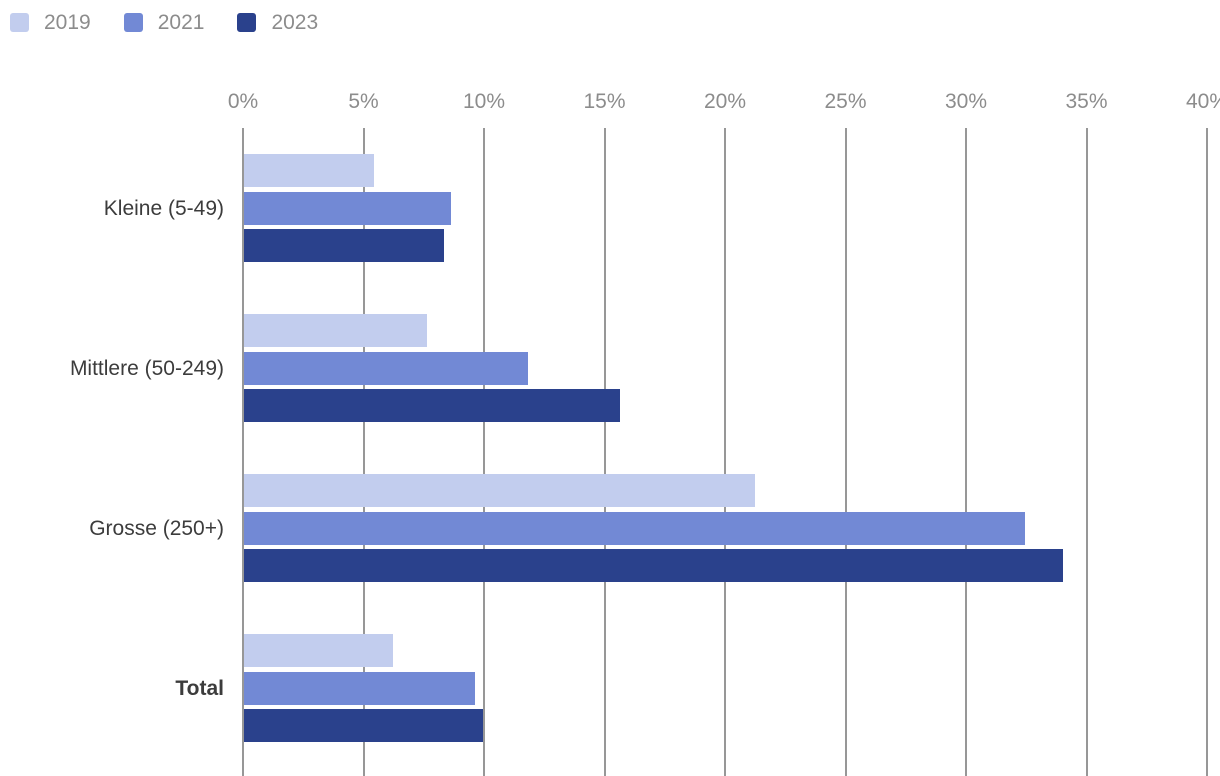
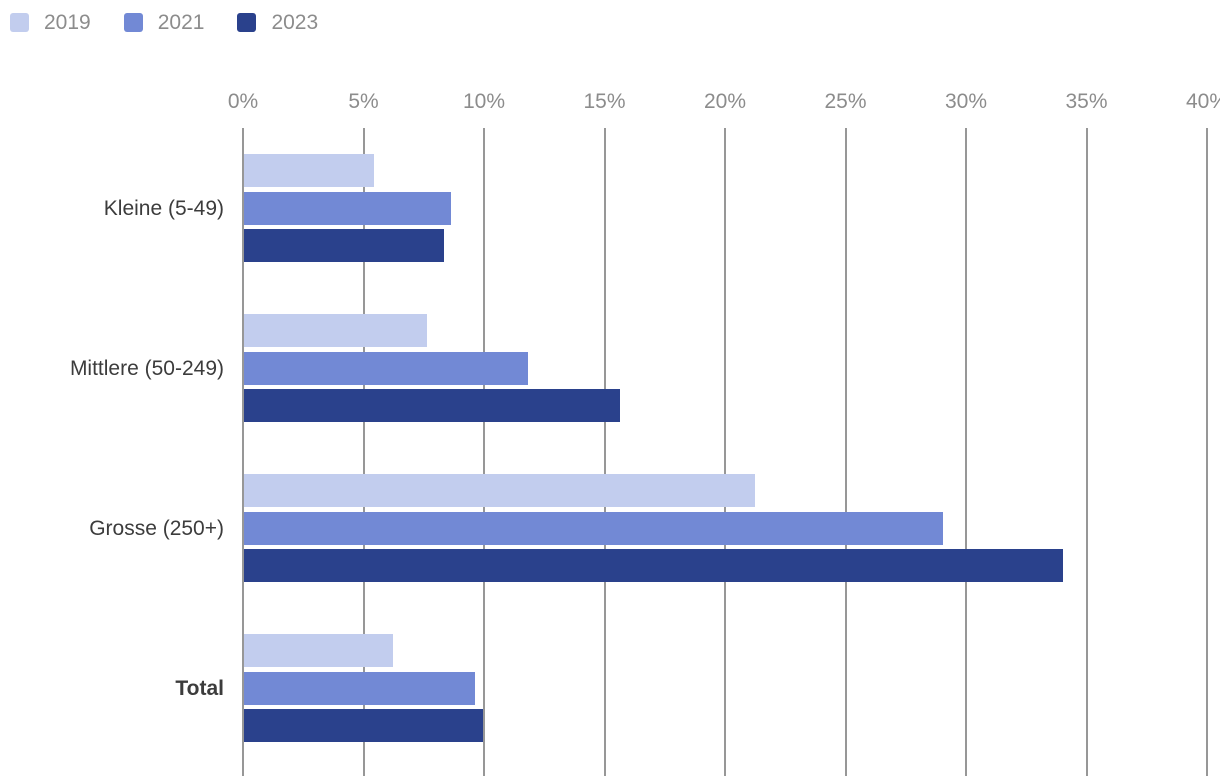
2021/Grosse (250+): 32.4% -> 29.0%
